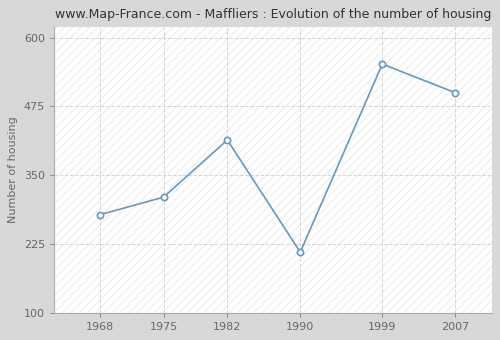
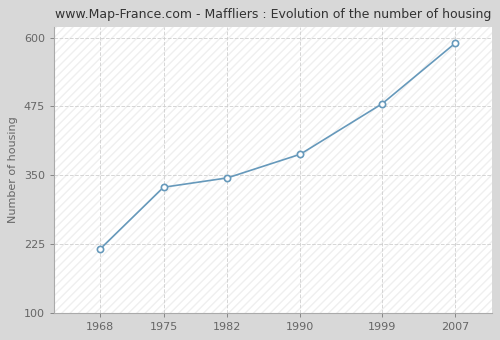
1968: 278 -> 215
1975: 310 -> 328
1982: 414 -> 345
1990: 210 -> 388
1999: 552 -> 480
2007: 500 -> 590
